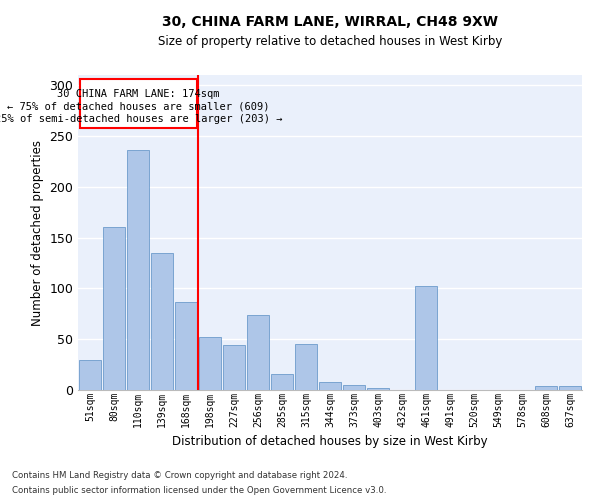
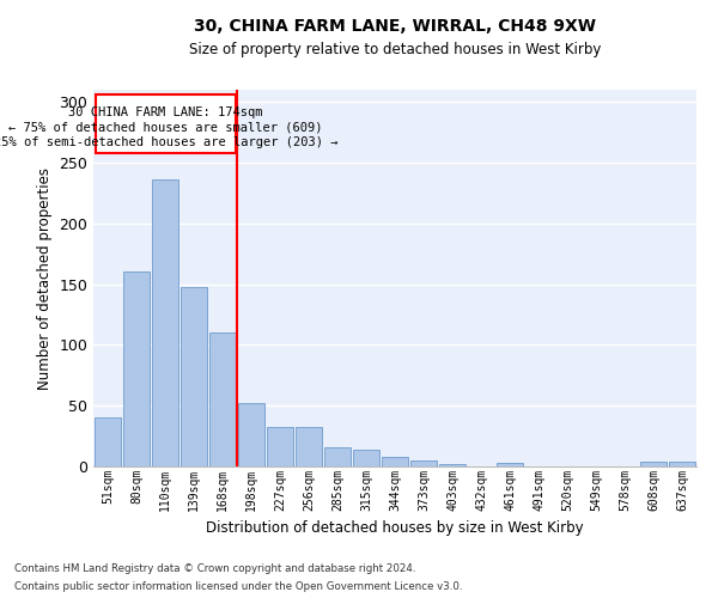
51sqm: 30 -> 40
139sqm: 135 -> 148
168sqm: 87 -> 110
227sqm: 44 -> 32
256sqm: 74 -> 32
315sqm: 45 -> 14
461sqm: 102 -> 3
